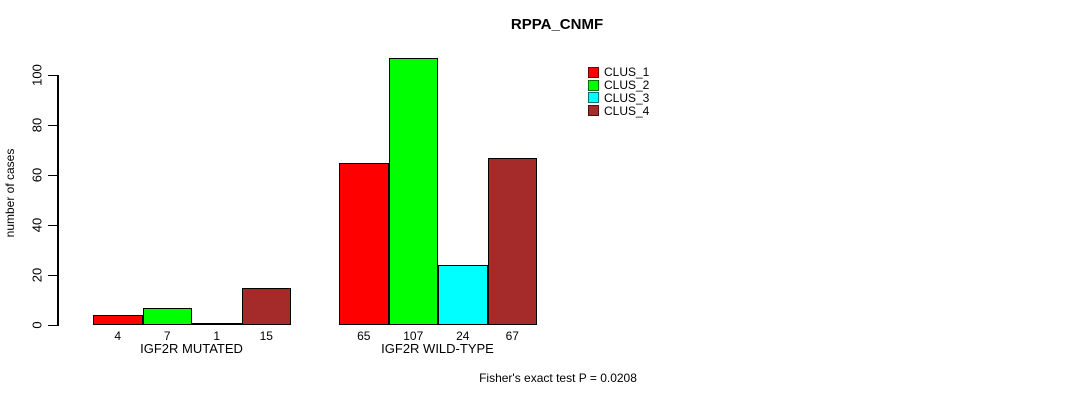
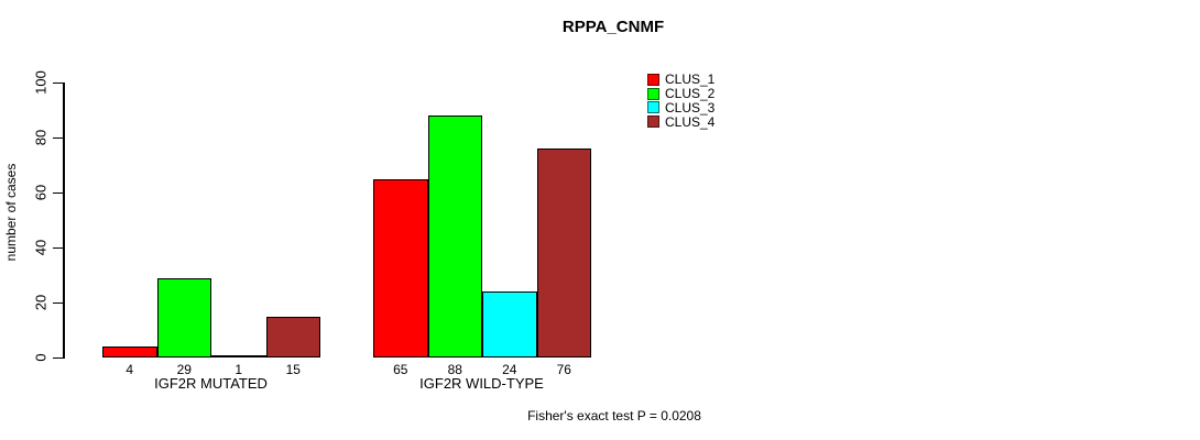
CLUS_2/IGF2R MUTATED: 7 -> 29
CLUS_2/IGF2R WILD-TYPE: 107 -> 88
CLUS_4/IGF2R WILD-TYPE: 67 -> 76
